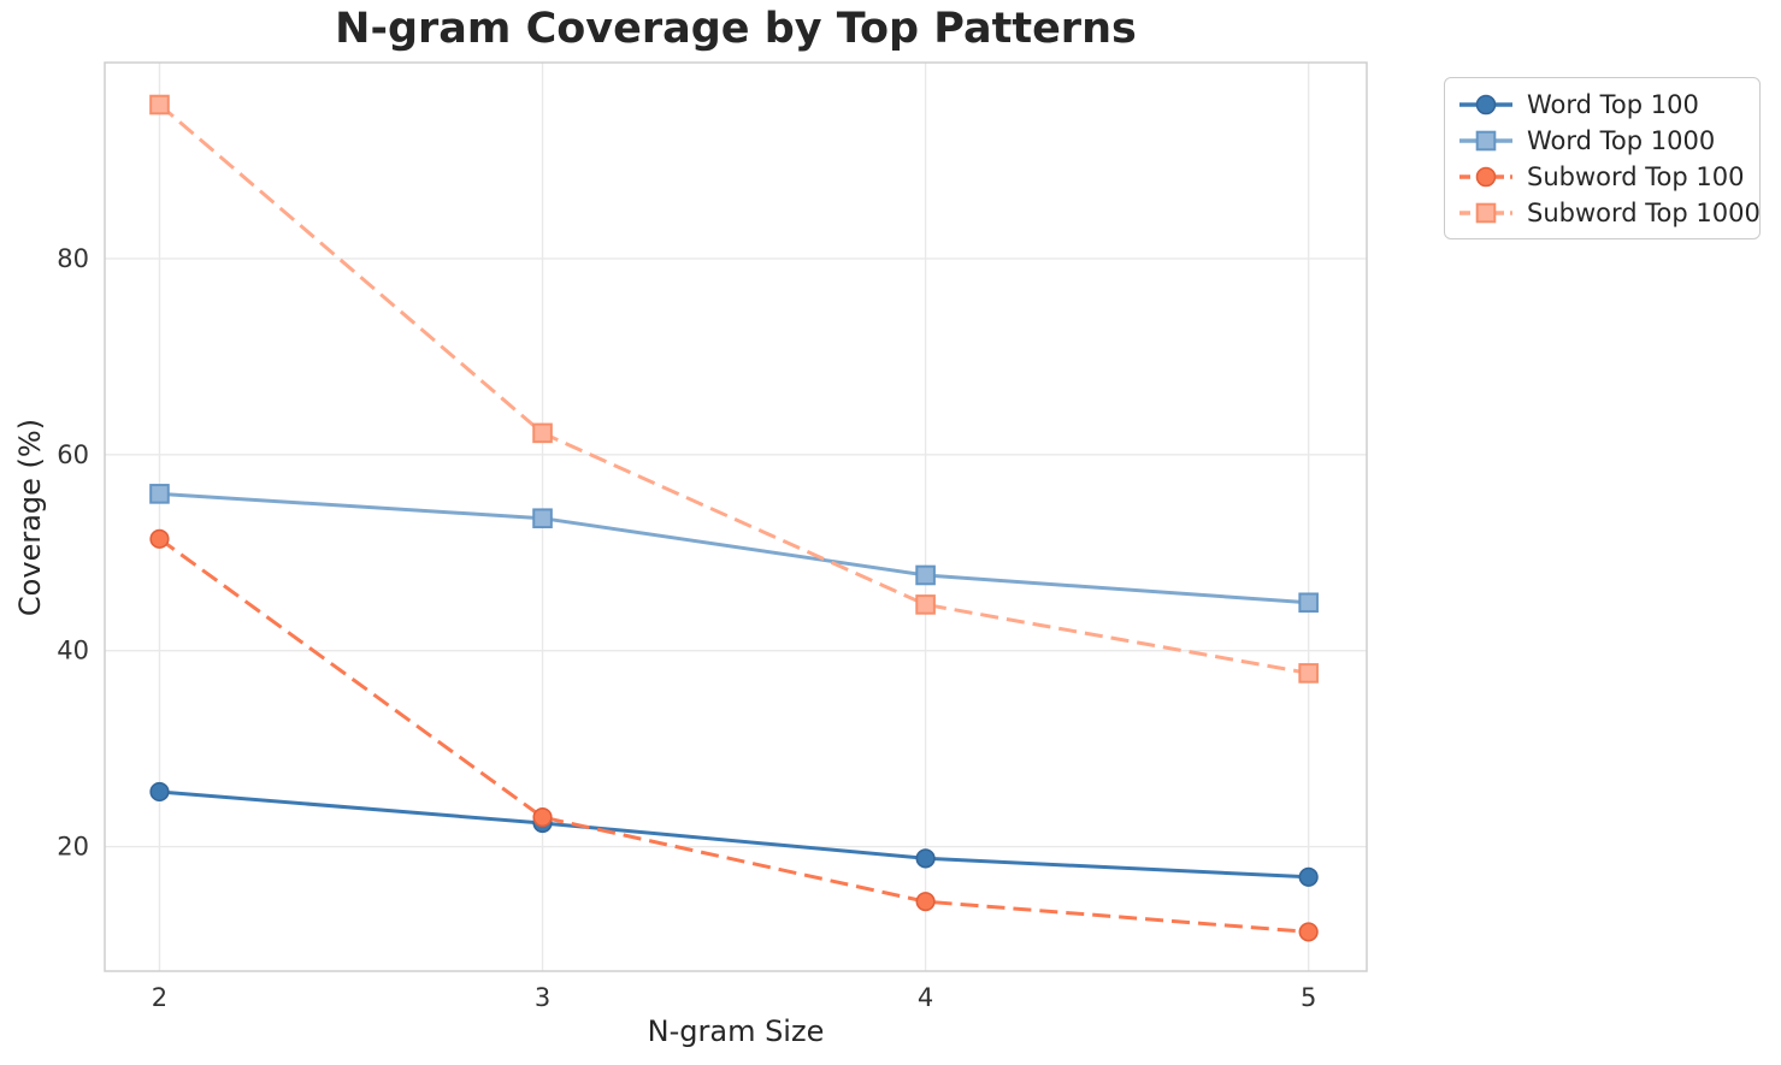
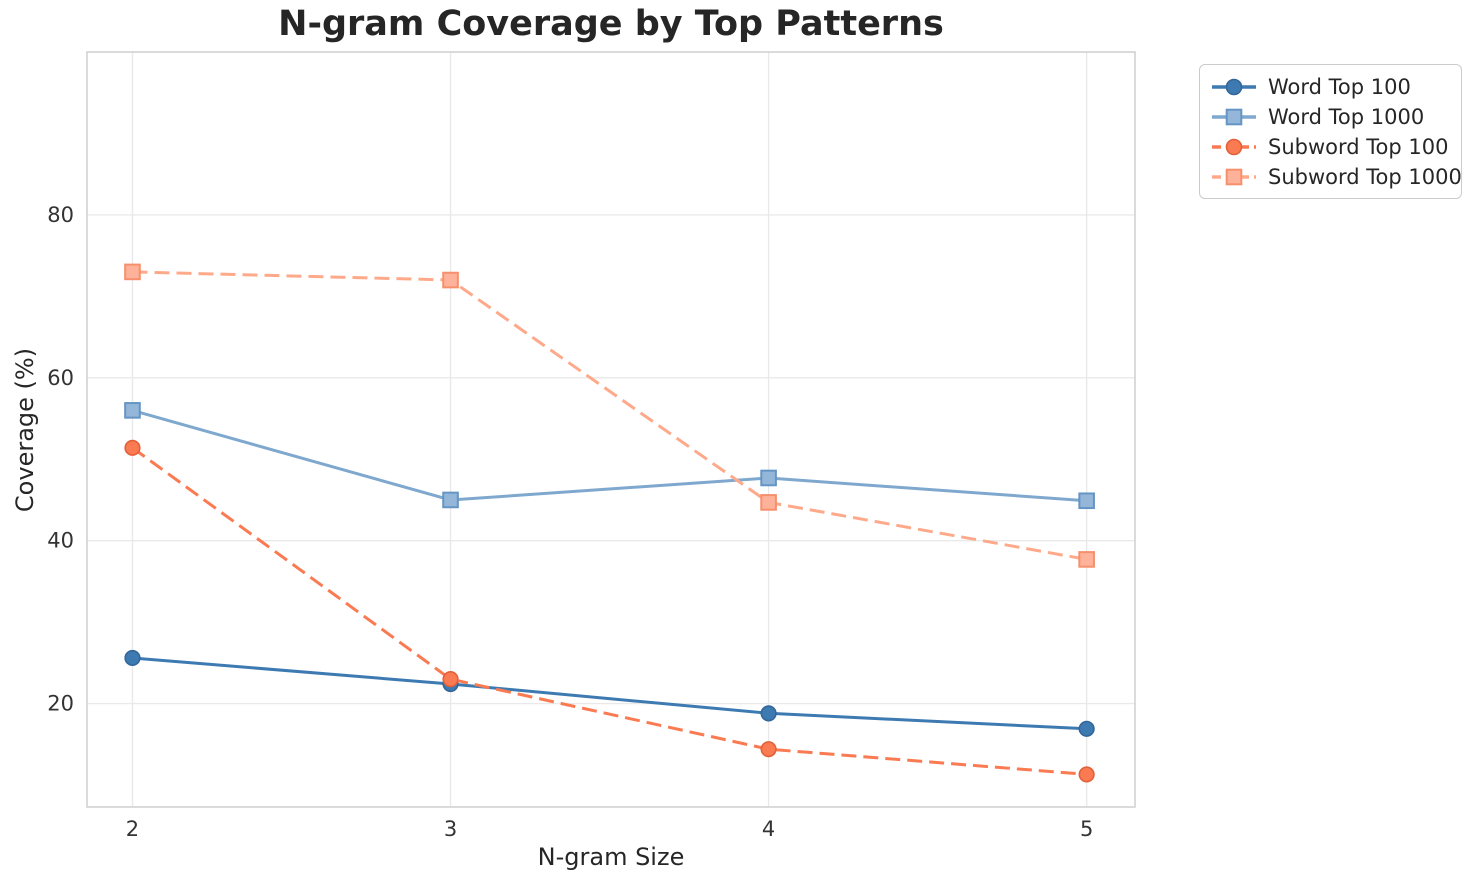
Subword Top 1000/2: 96 -> 73
Word Top 1000/3: 54 -> 45
Subword Top 1000/3: 62 -> 72
